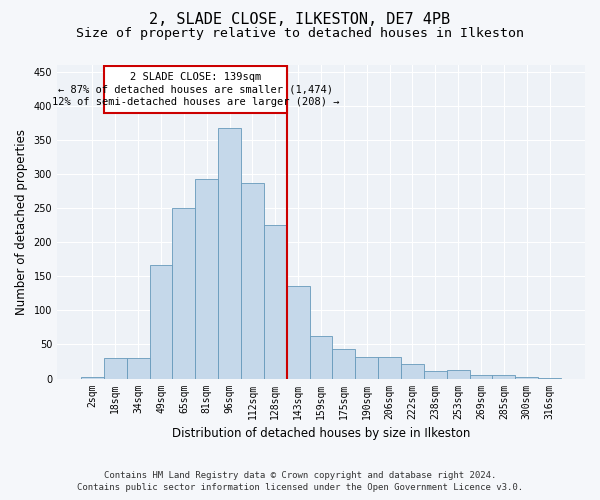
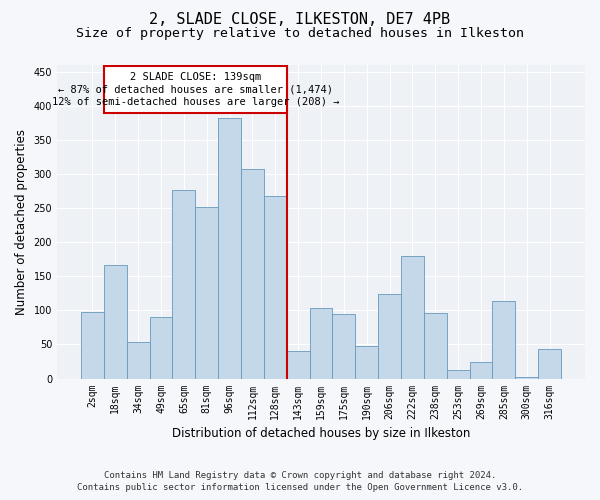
2sqm: 3 -> 98
18sqm: 30 -> 166
34sqm: 30 -> 54
49sqm: 167 -> 90
65sqm: 250 -> 276
81sqm: 293 -> 252
96sqm: 367 -> 382
112sqm: 287 -> 308
128sqm: 226 -> 268
143sqm: 136 -> 40
159sqm: 62 -> 104
175sqm: 44 -> 94
190sqm: 31 -> 48
206sqm: 31 -> 124
222sqm: 22 -> 180
238sqm: 11 -> 96
269sqm: 5 -> 24
285sqm: 5 -> 114
316sqm: 1 -> 44
